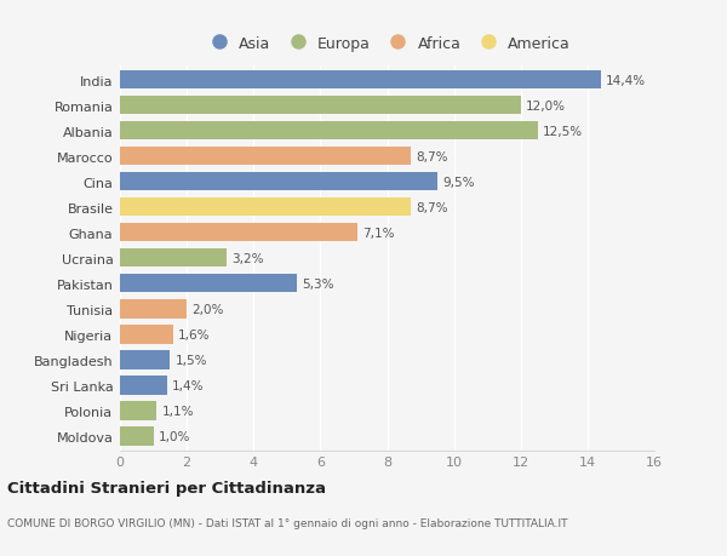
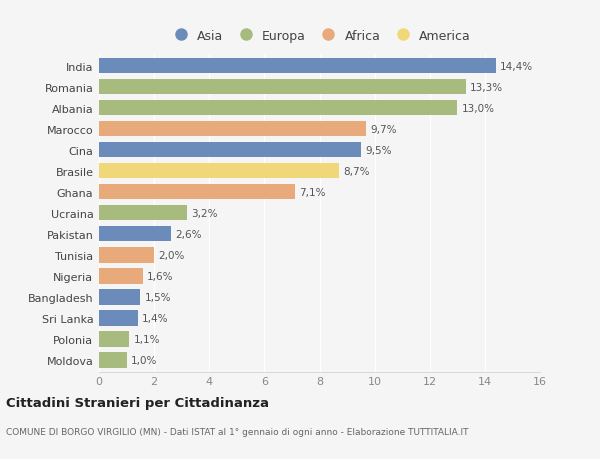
Romania: 12,0% -> 13,3%
Albania: 12,5% -> 13,0%
Marocco: 8,7% -> 9,7%
Pakistan: 5,3% -> 2,6%
